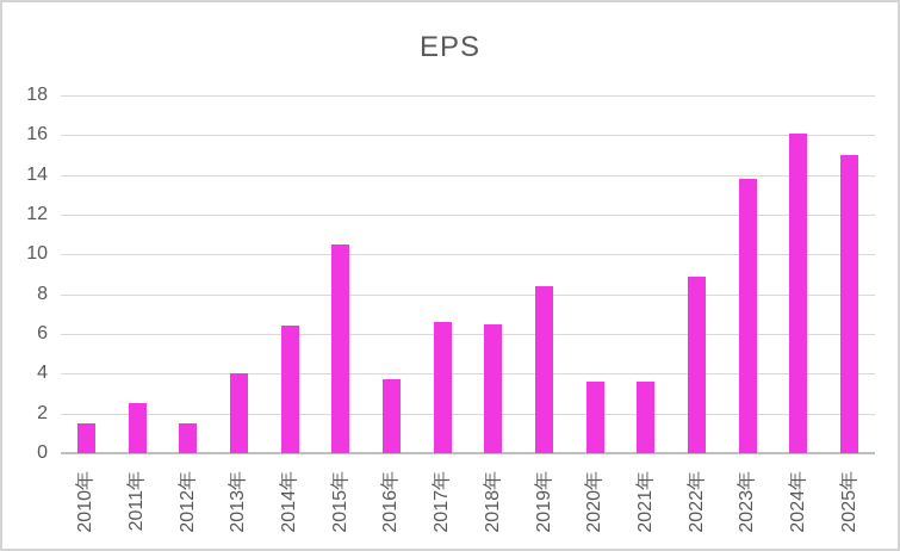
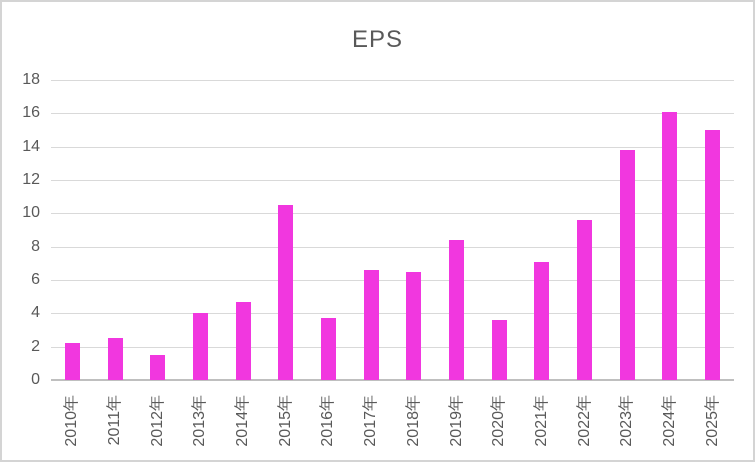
2010年: 1.5 -> 2.2
2014年: 6.4 -> 4.7
2021年: 3.6 -> 7.1
2022年: 8.9 -> 9.6
